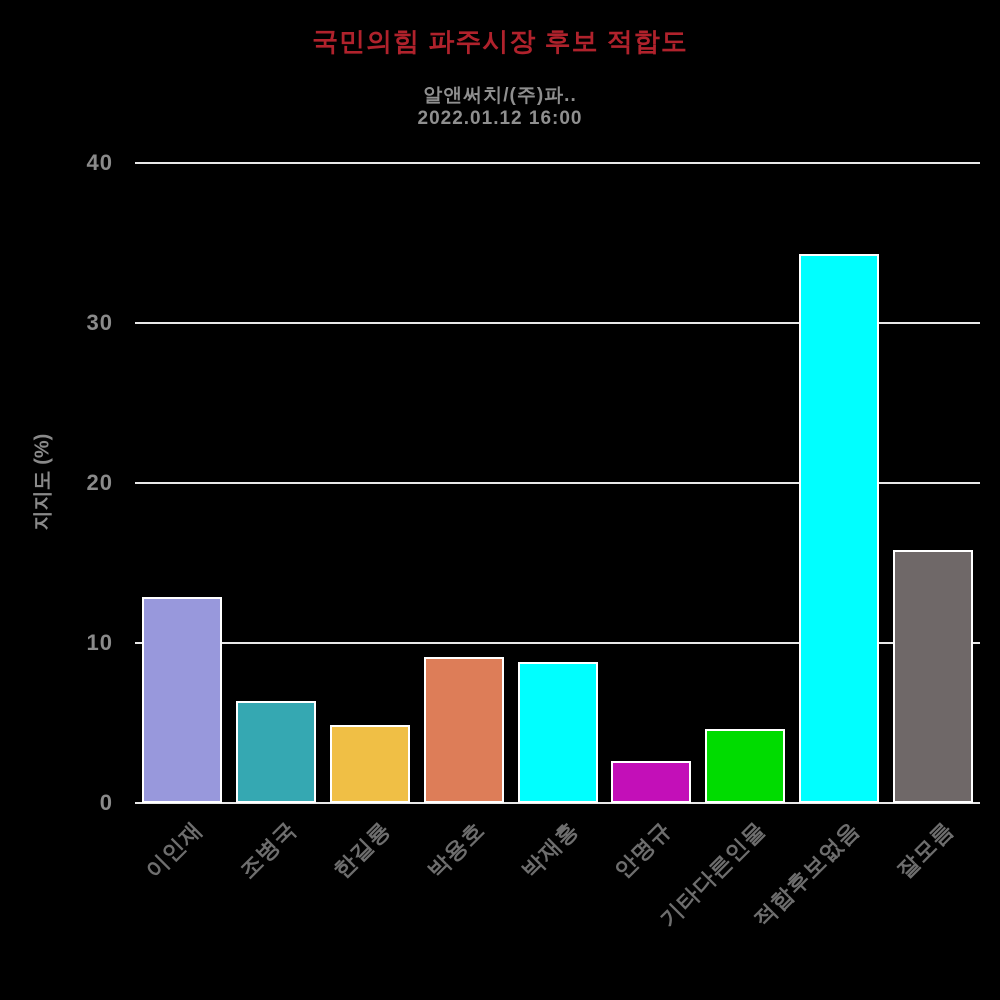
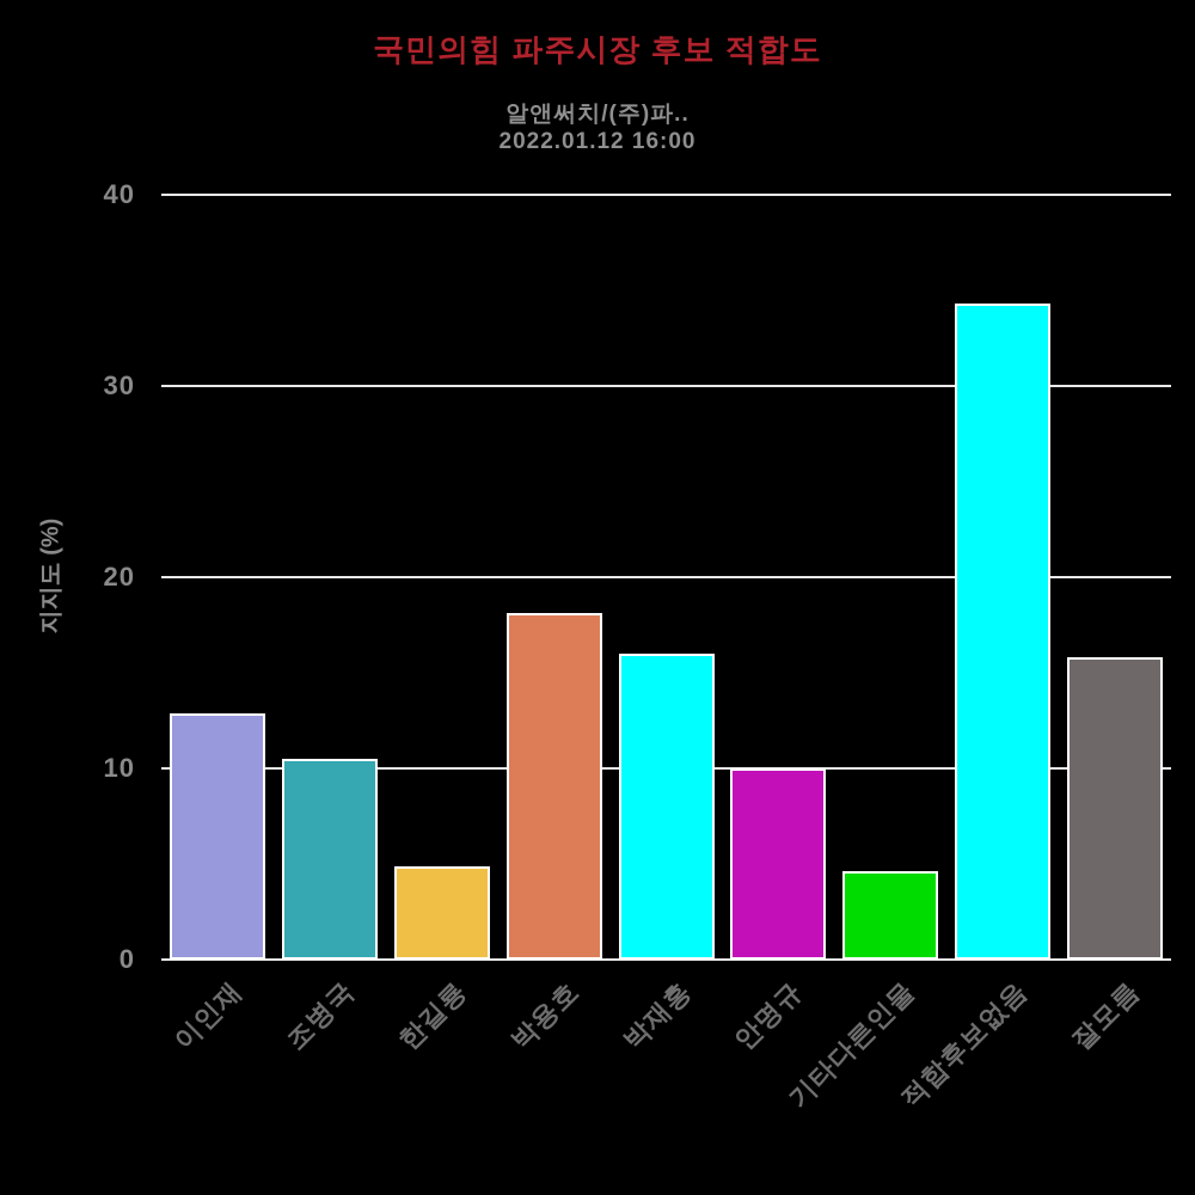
조병국: 6.4 -> 10.5
박용호: 9.1 -> 18.1
박재홍: 8.8 -> 16.0
안명규: 2.6 -> 10.0
